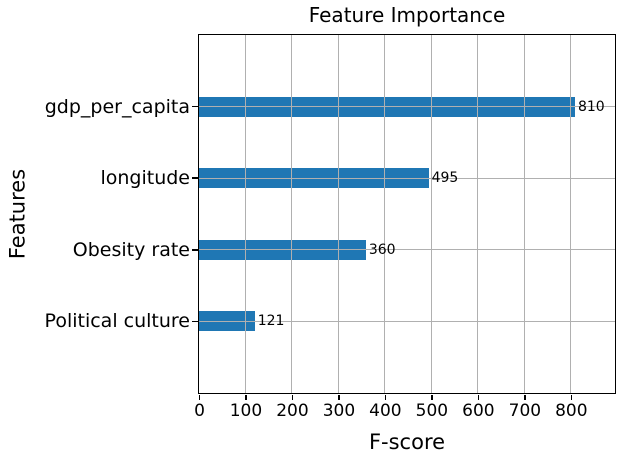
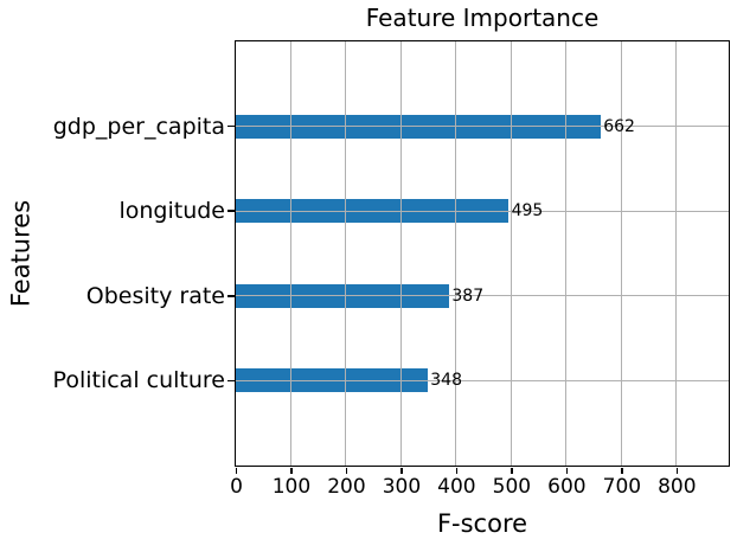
gdp_per_capita: 810 -> 662
Obesity rate: 360 -> 387
Political culture: 121 -> 348
